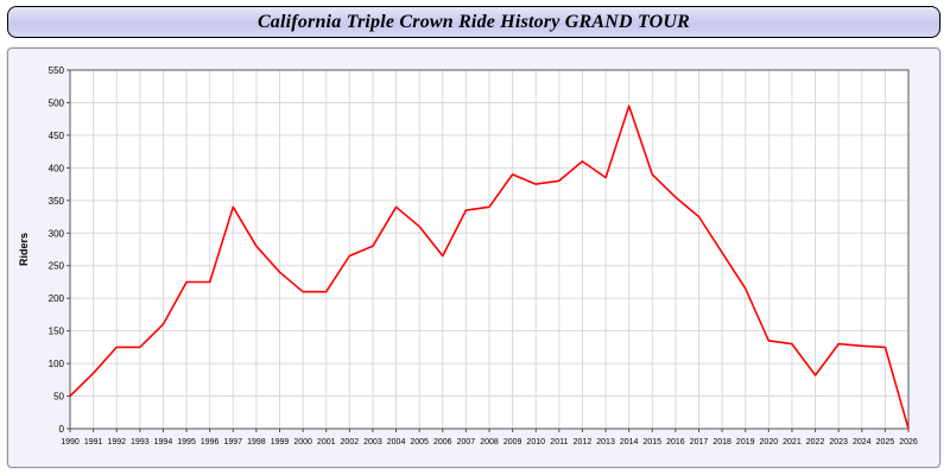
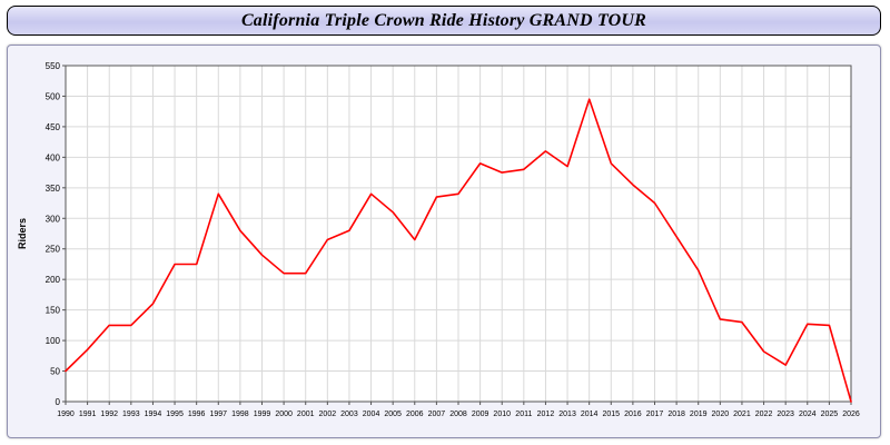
2023: 130 -> 60
